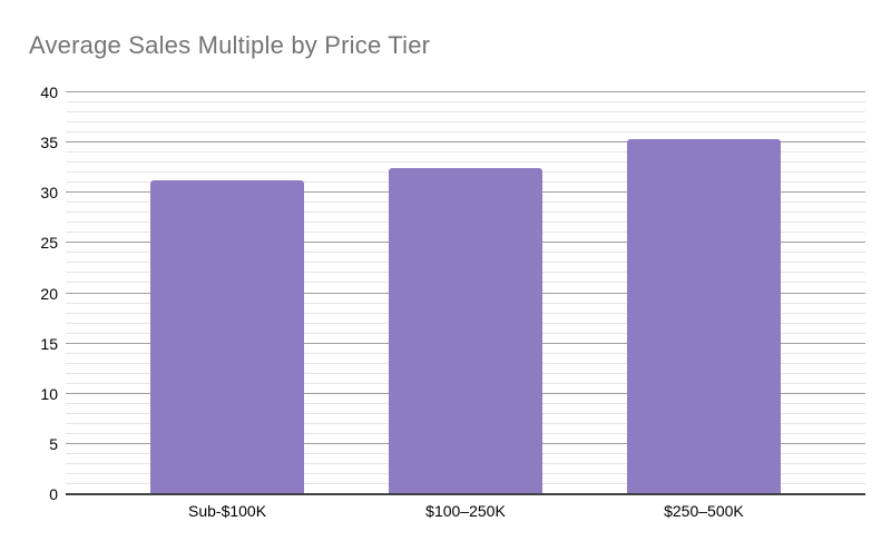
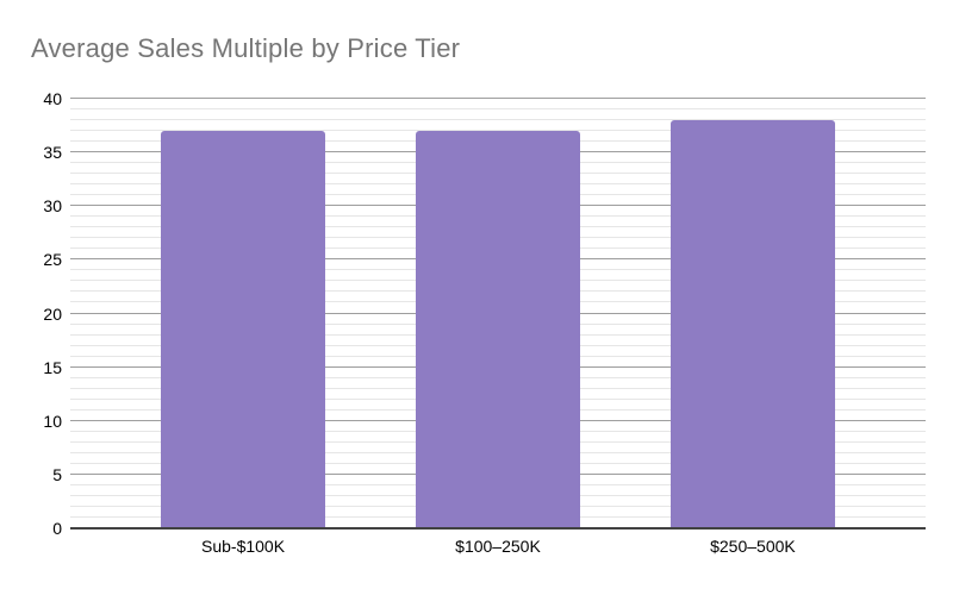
Sub-$100K: 31 -> 37
$100–250K: 32 -> 37
$250–500K: 35 -> 38
